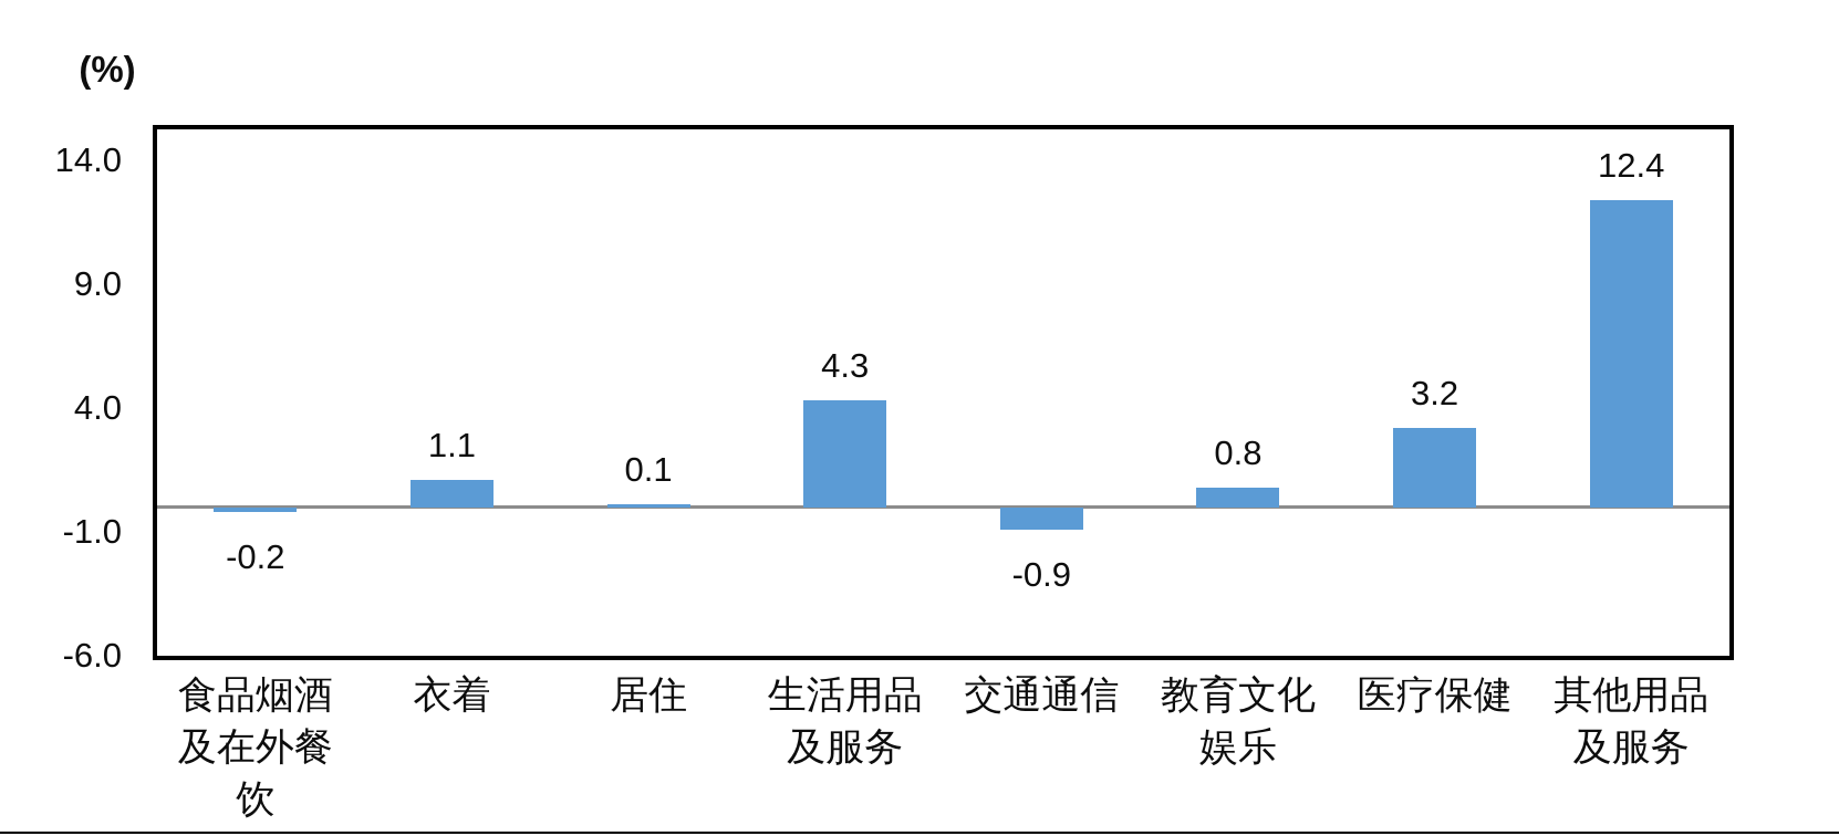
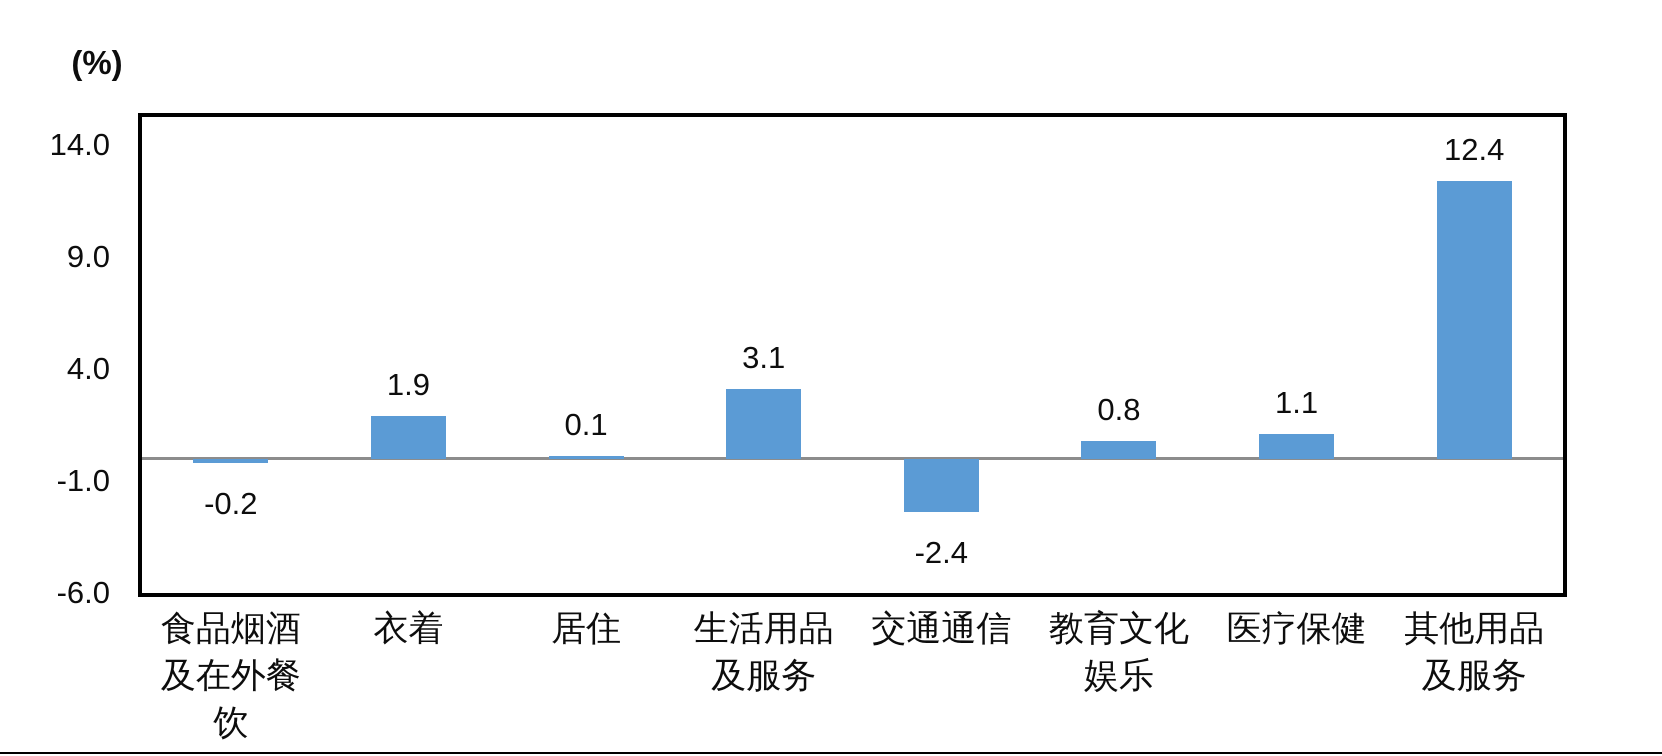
衣着: 1.1 -> 1.9
生活用品 及服务: 4.3 -> 3.1
交通通信: -0.9 -> -2.4
医疗保健: 3.2 -> 1.1
